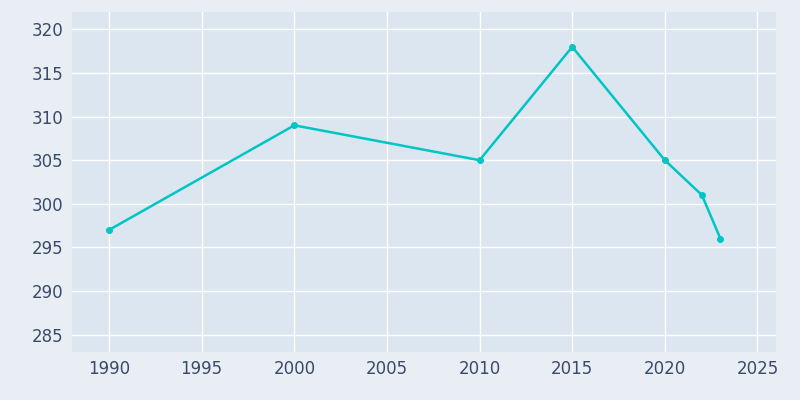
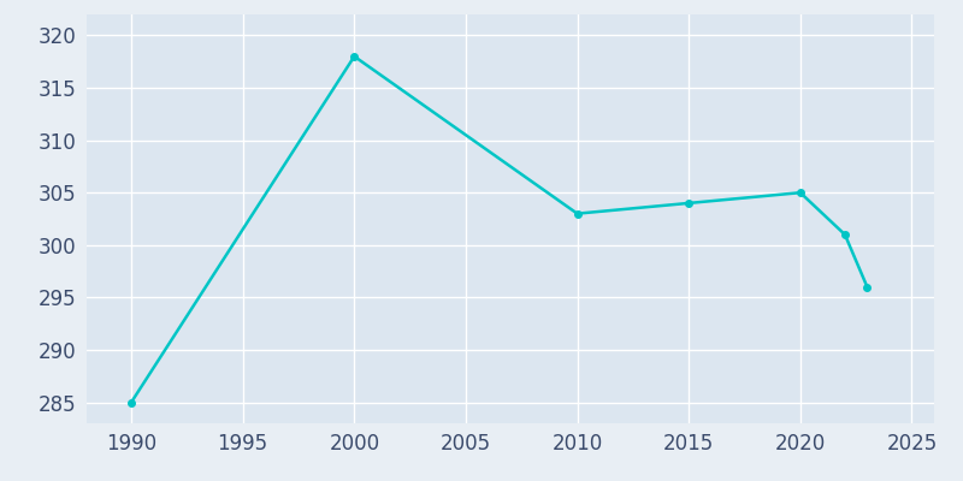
1990: 297 -> 285
2000: 309 -> 318
2010: 305 -> 303
2015: 318 -> 304
